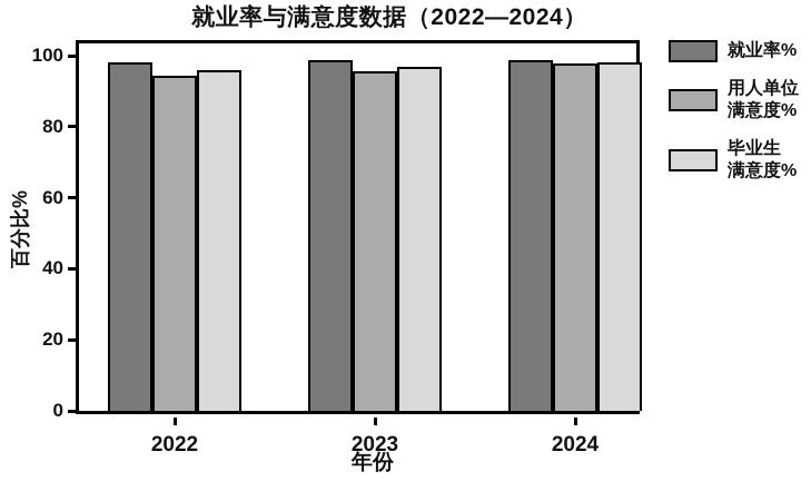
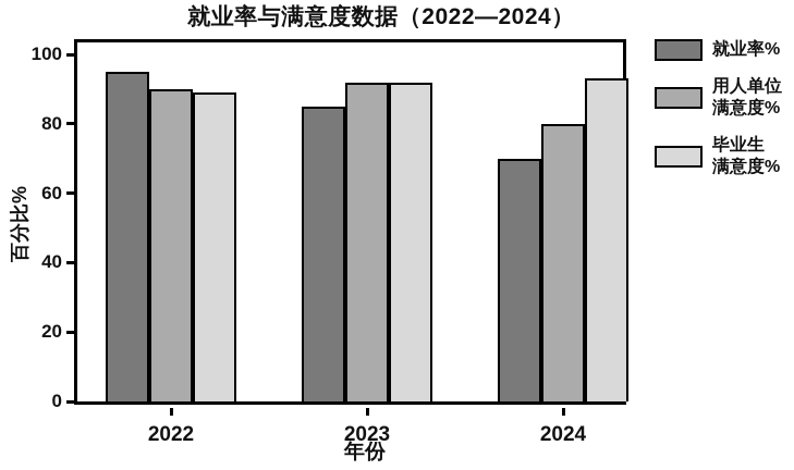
就业率%/2022: 98 -> 95
用人单位满意度%/2022: 94 -> 90
毕业生满意度%/2022: 96 -> 89
就业率%/2023: 99 -> 85
用人单位满意度%/2023: 96 -> 92
毕业生满意度%/2023: 97 -> 92
就业率%/2024: 99 -> 70
用人单位满意度%/2024: 98 -> 80
毕业生满意度%/2024: 98 -> 93
